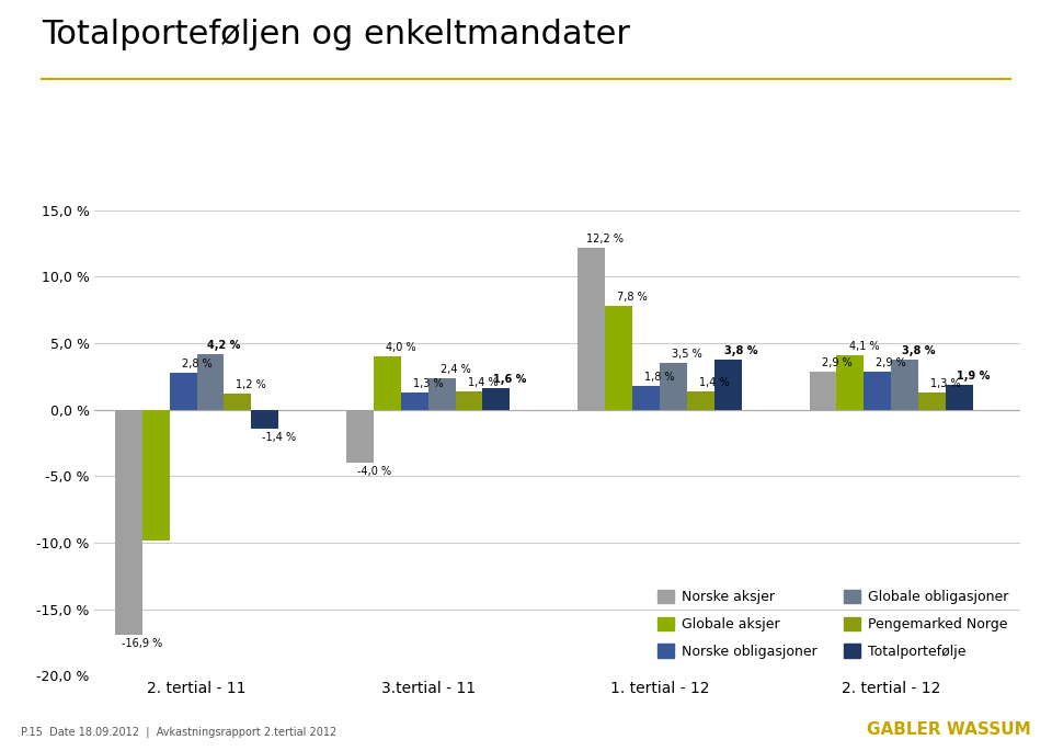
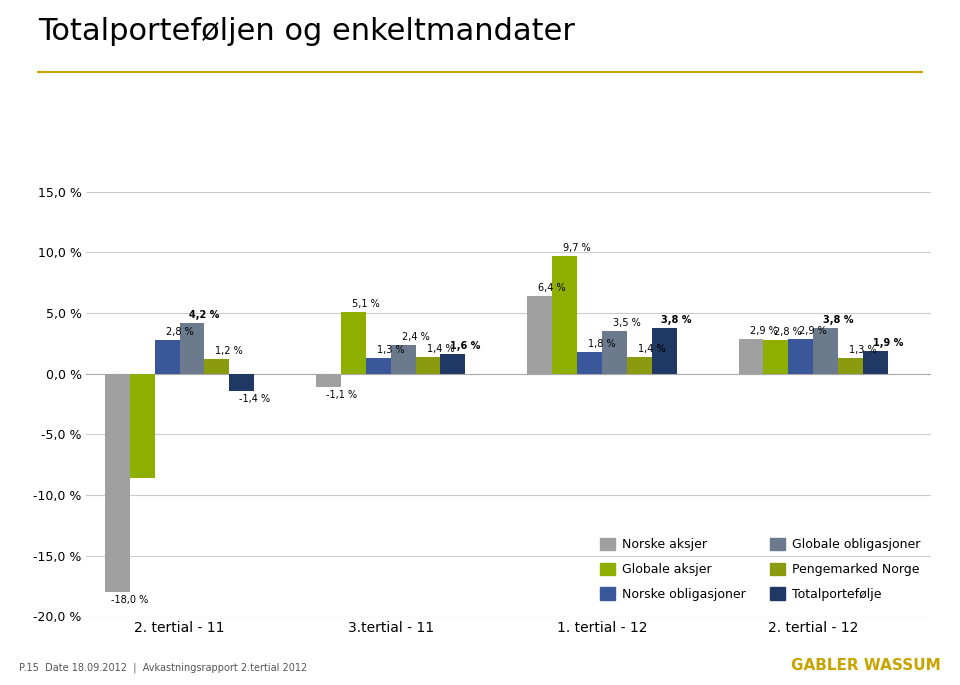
Norske aksjer/2. tertial - 11: -16,9 -> -18,0
Globale aksjer/2. tertial - 11: -9,8 % -> -8,6 %
Norske aksjer/3.tertial - 11: -4,0 -> -1,1
Globale aksjer/3.tertial - 11: 4,0 -> 5,1
Norske aksjer/1. tertial - 12: 12,2 -> 6,4
Globale aksjer/1. tertial - 12: 7,8 -> 9,7
Globale aksjer/2. tertial - 12: 4,1 -> 2,8
